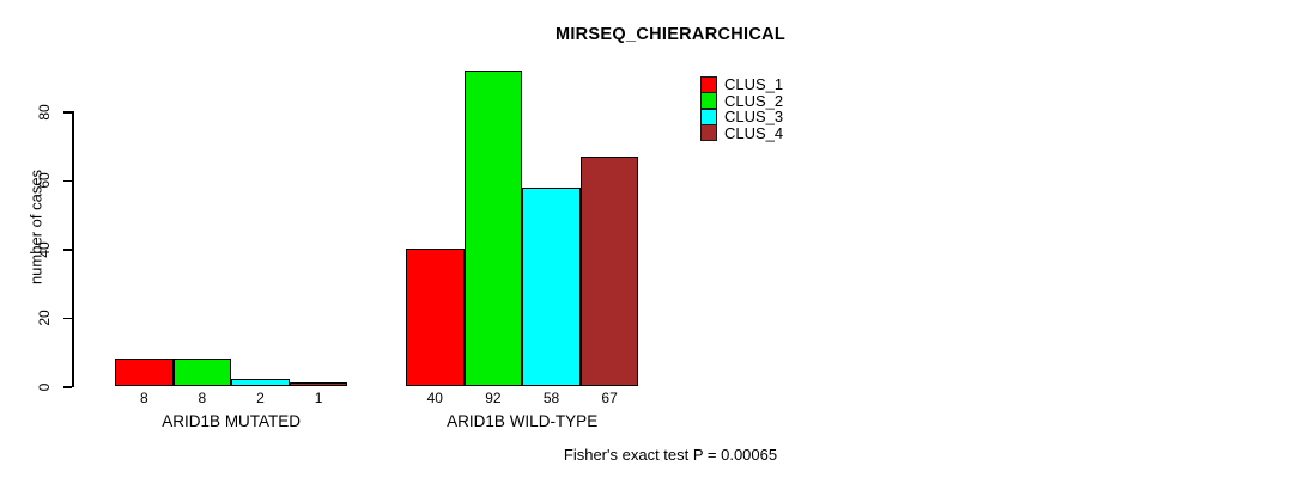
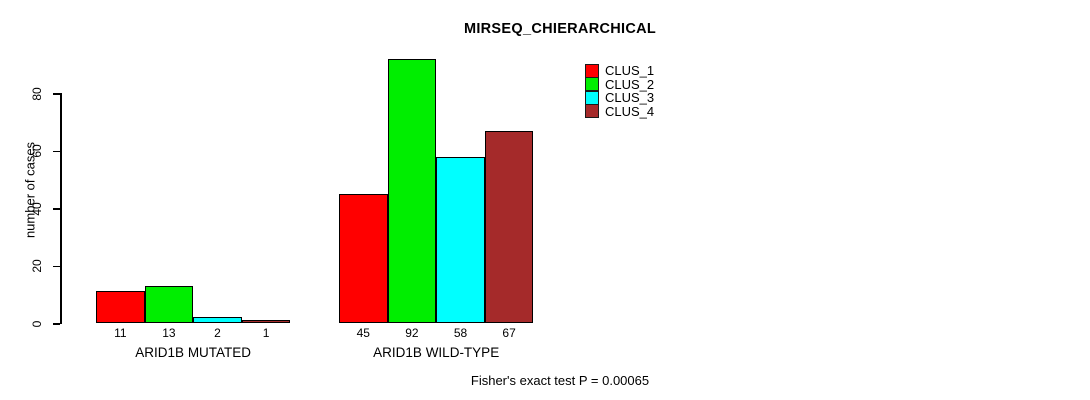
CLUS_1/ARID1B MUTATED: 8 -> 11
CLUS_2/ARID1B MUTATED: 8 -> 13
CLUS_1/ARID1B WILD-TYPE: 40 -> 45
